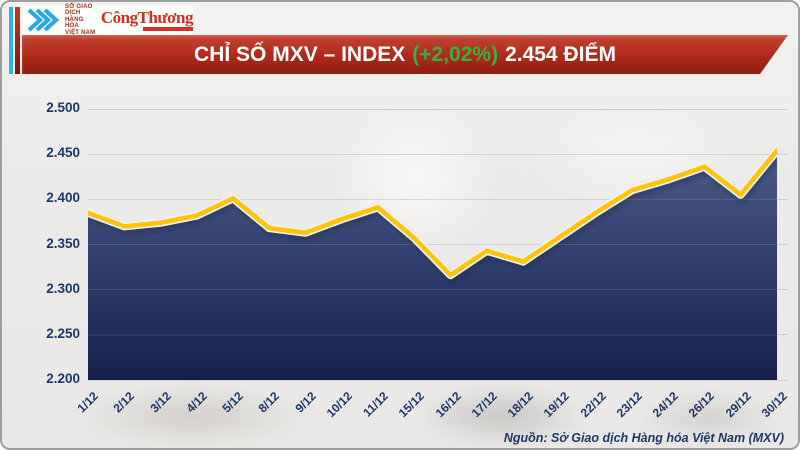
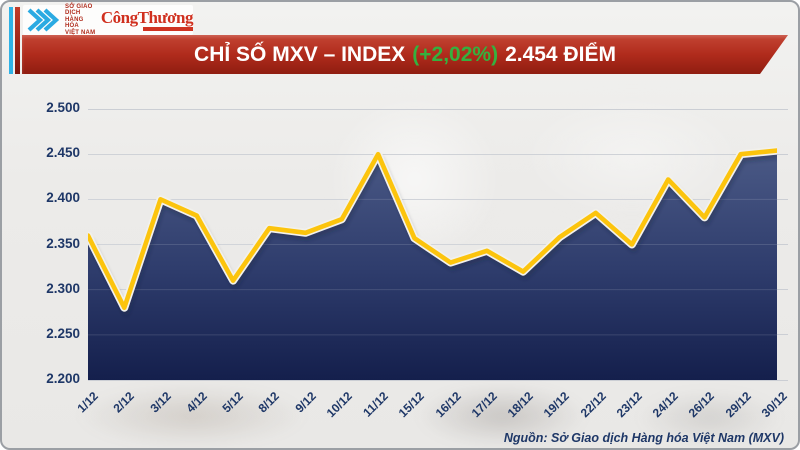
1/12: 2380 -> 2360
2/12: 2370 -> 2280
3/12: 2370 -> 2400
5/12: 2400 -> 2310
11/12: 2390 -> 2450
16/12: 2320 -> 2330
18/12: 2330 -> 2320
23/12: 2410 -> 2350
26/12: 2440 -> 2380
29/12: 2400 -> 2450
